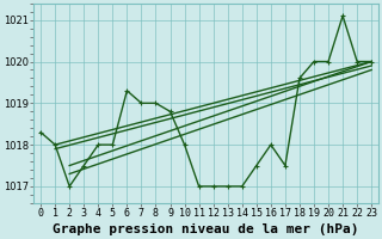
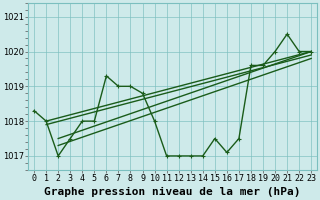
16: 1018.0 -> 1017.1
19: 1020.0 -> 1019.6
21: 1021.1 -> 1020.5
